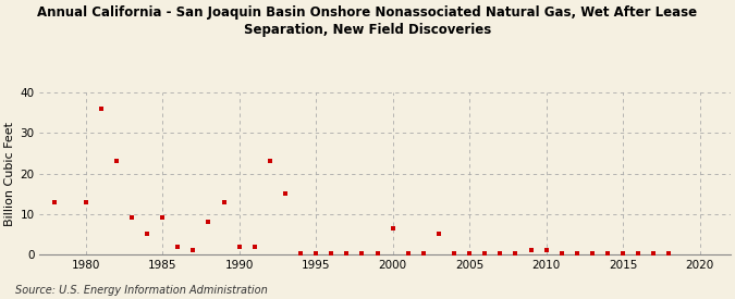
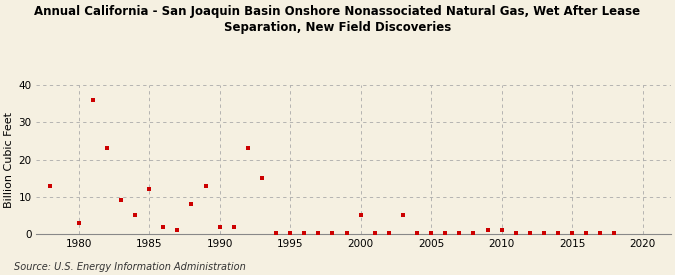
1980: 13.0 -> 3.0
1985: 9.0 -> 12.0
2000: 6.5 -> 5.0
